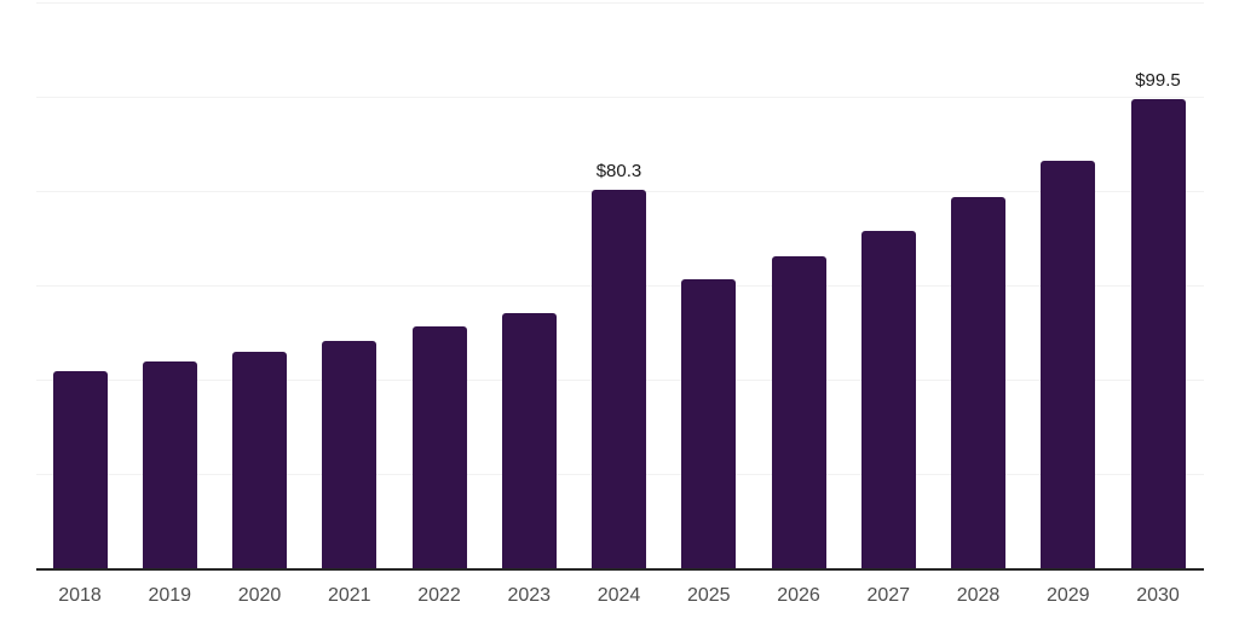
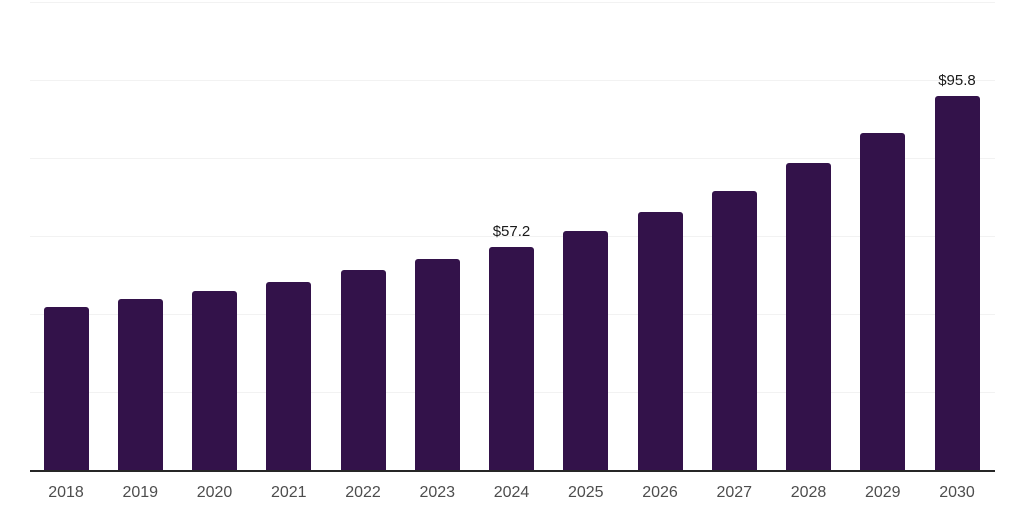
2024: $80.3 -> $57.2
2030: $99.5 -> $95.8
